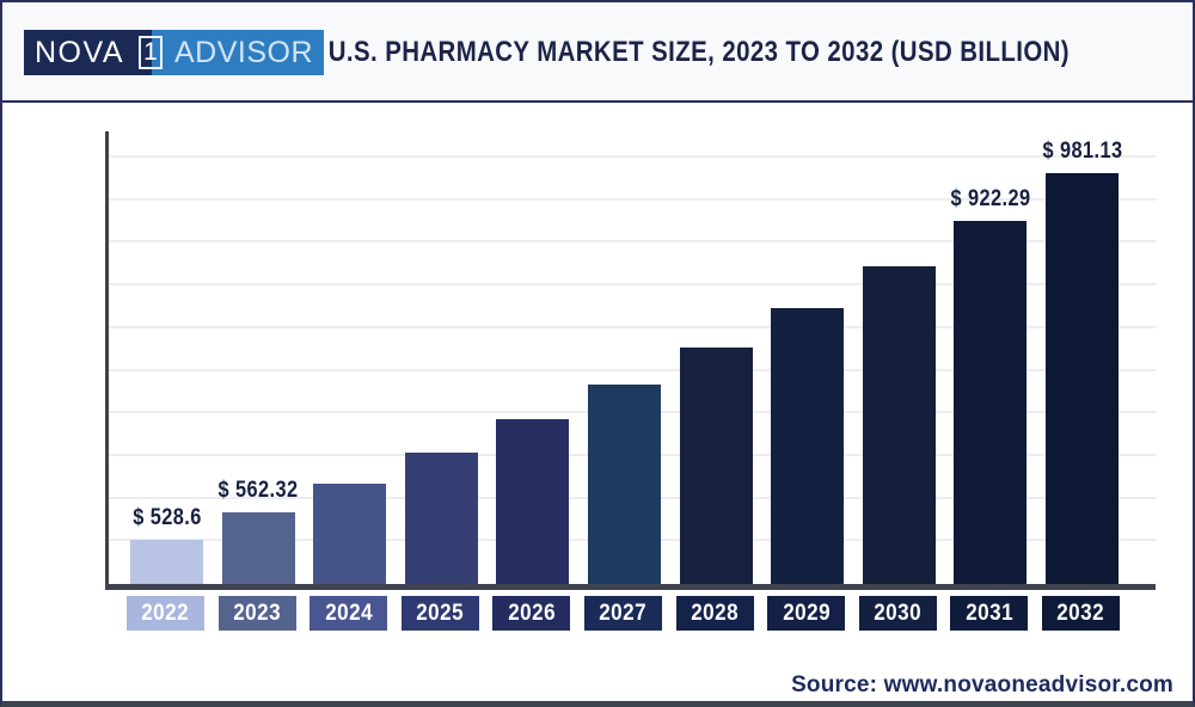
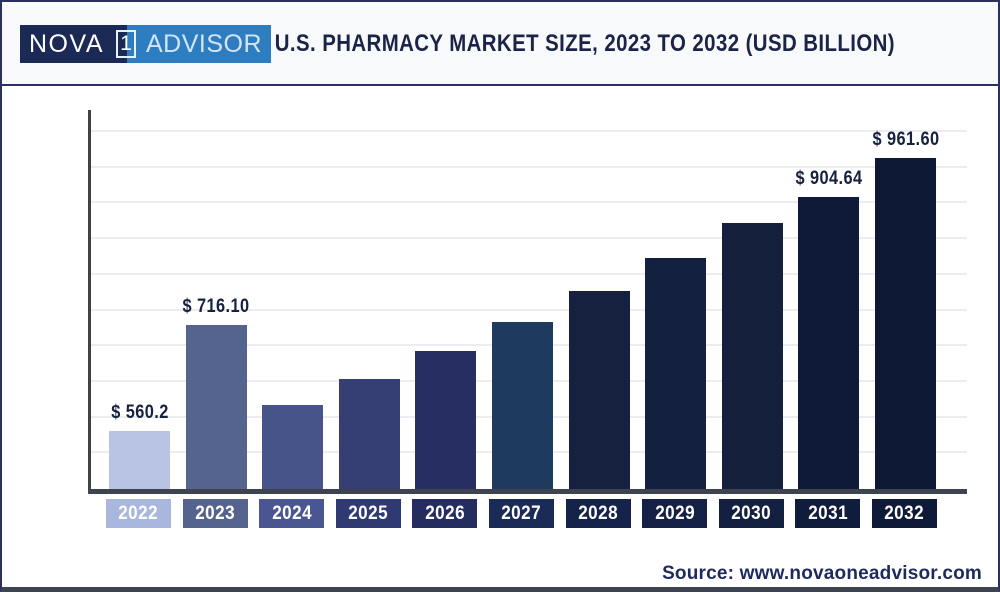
2022: 528.6 -> 560.2
2023: 562.32 -> 716.10
2031: 922.29 -> 904.64
2032: 981.13 -> 961.60
